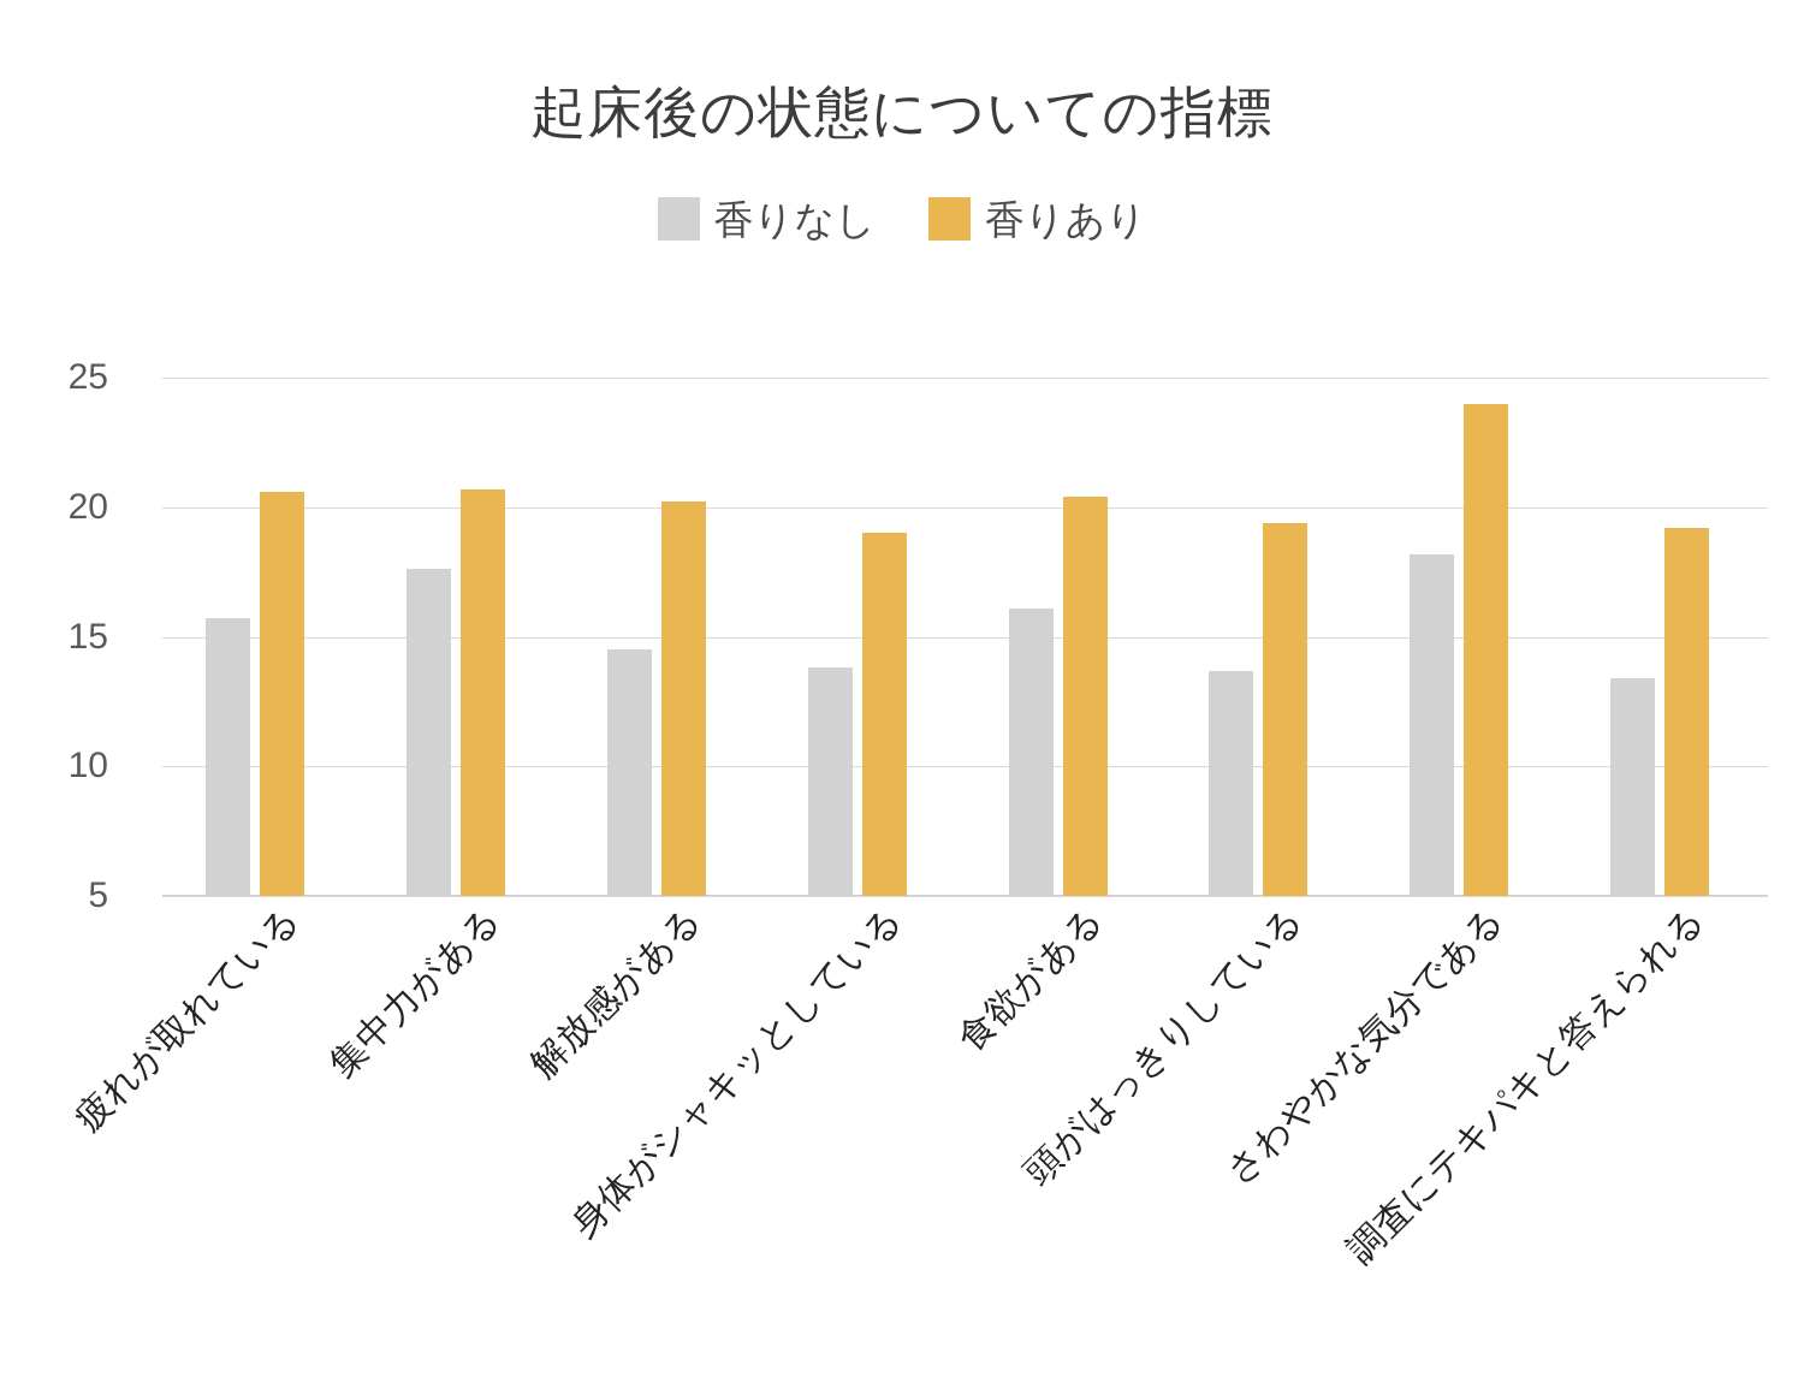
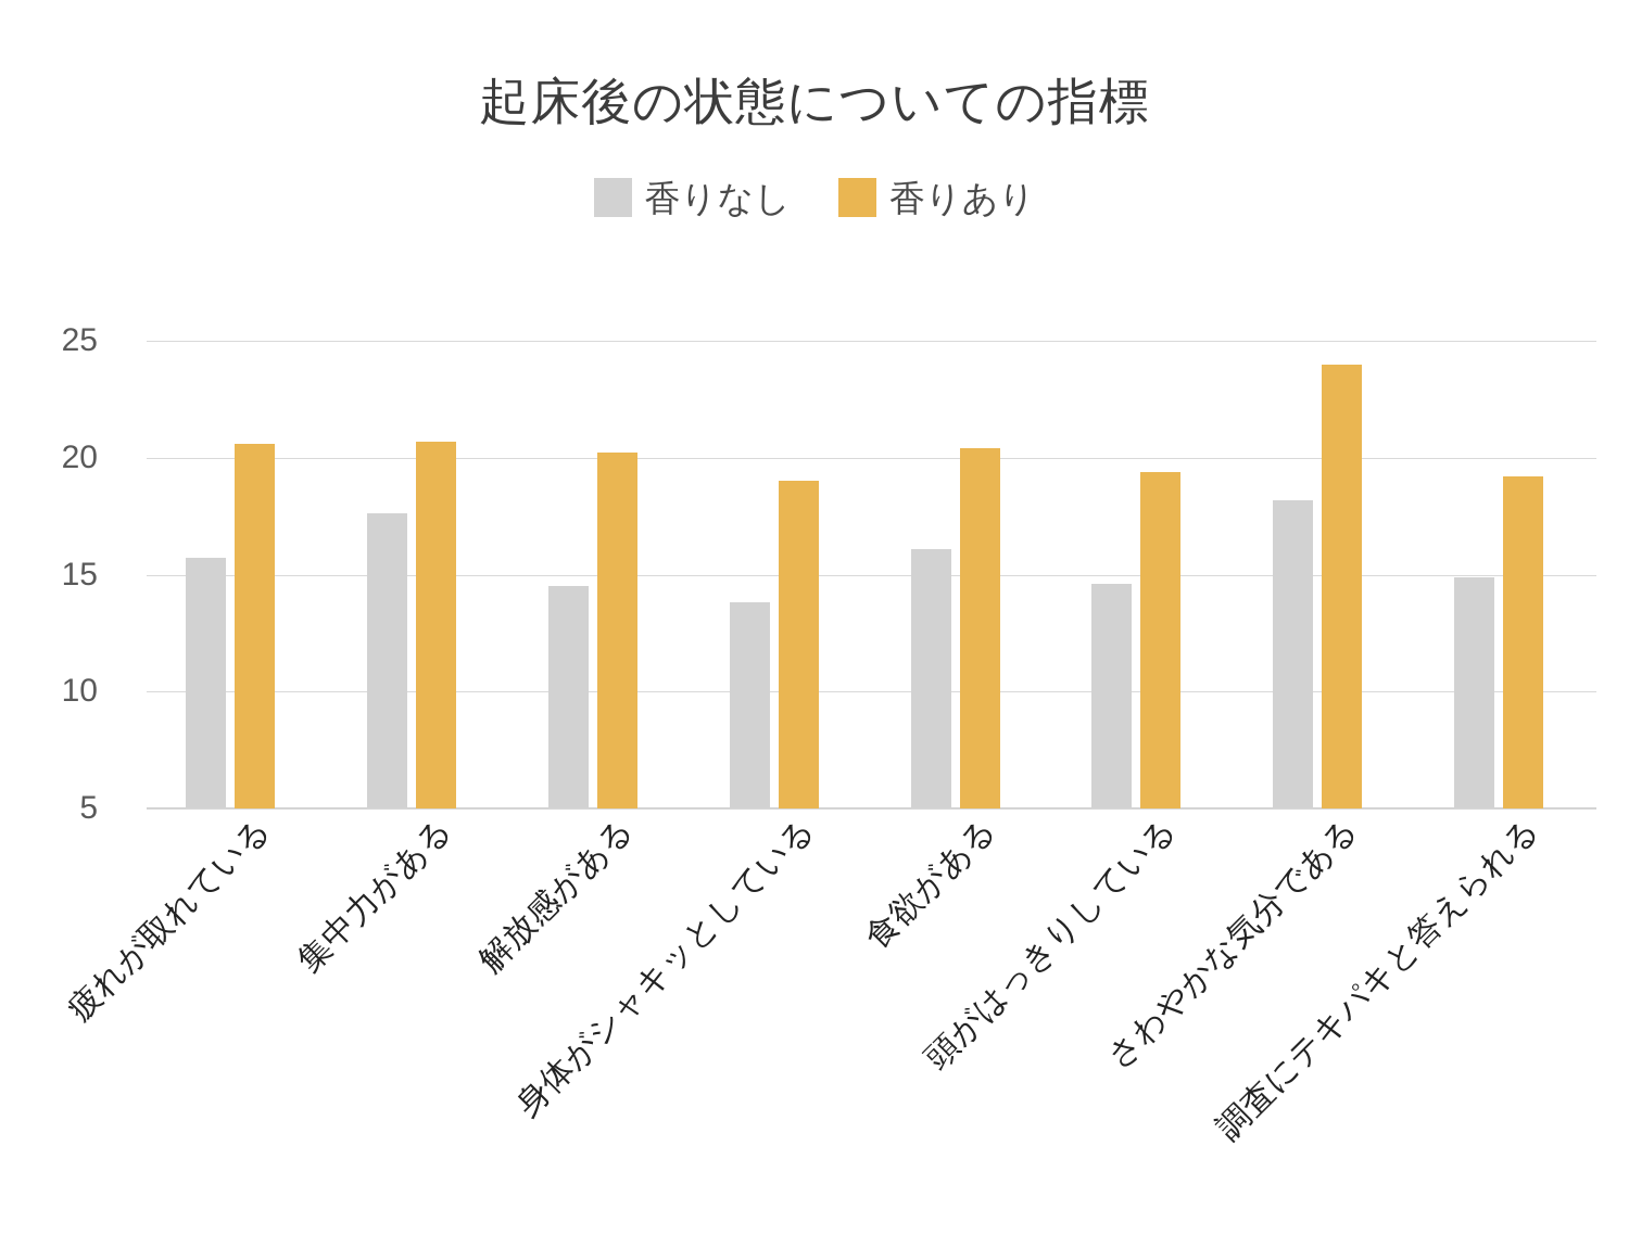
香りなし/頭がはっきりしている: 13.7 -> 14.6
香りなし/調査にテキパキと答えられる: 13.4 -> 14.9
